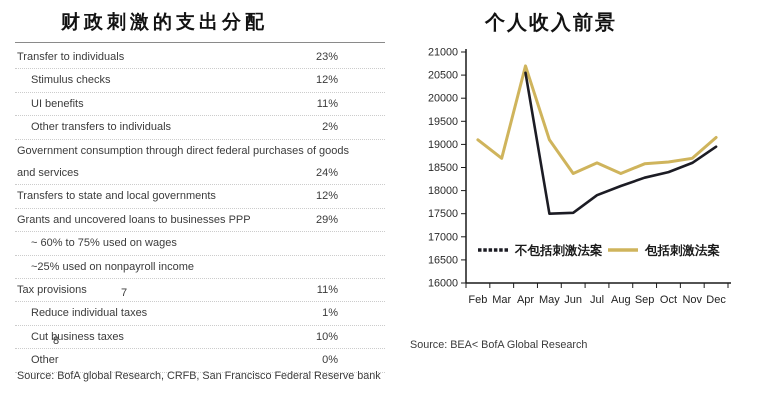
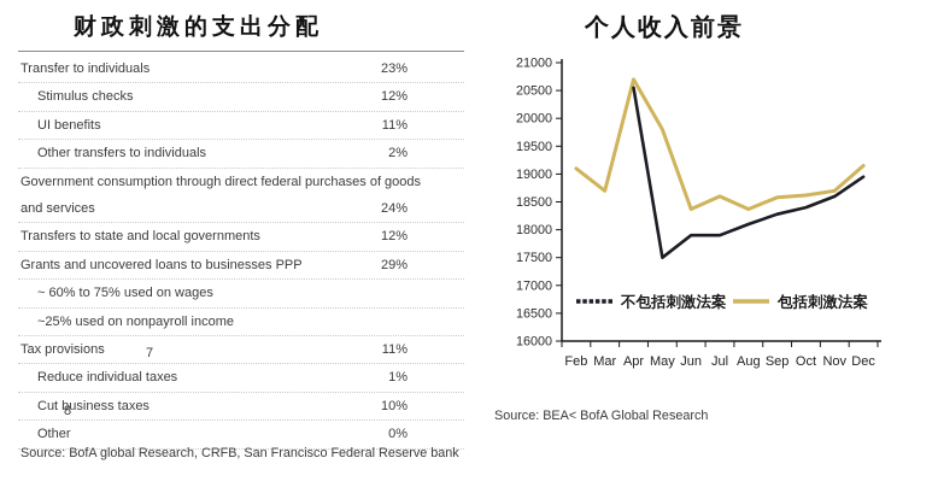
包括刺激法案/May: 19100 -> 19800
不包括刺激法案/Jun: 17500 -> 17900
